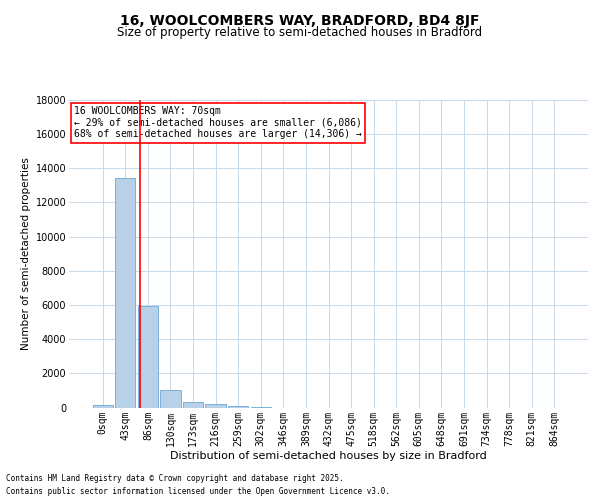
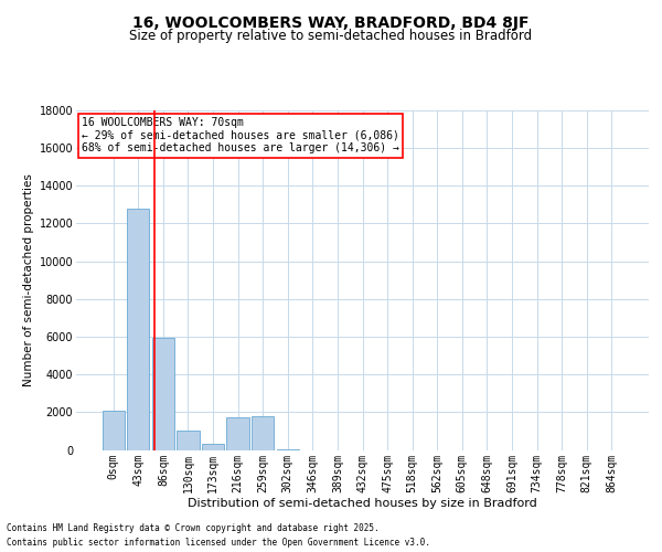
0sqm: 200 -> 2100
43sqm: 13400 -> 12800
216sqm: 200 -> 1700
259sqm: 100 -> 1800
